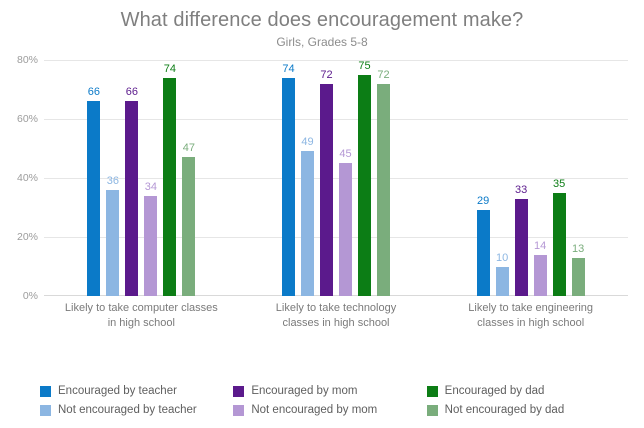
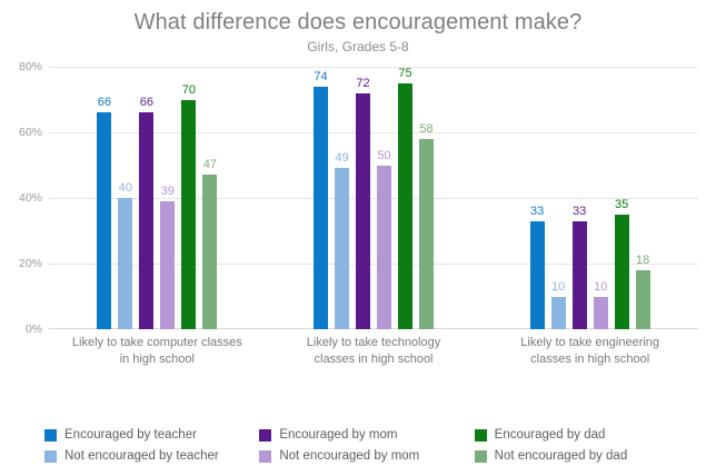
Not encouraged by teacher/Likely to take computer classes in high school: 36 -> 40
Not encouraged by mom/Likely to take computer classes in high school: 34 -> 39
Encouraged by dad/Likely to take computer classes in high school: 74 -> 70
Not encouraged by mom/Likely to take technology classes in high school: 45 -> 50
Not encouraged by dad/Likely to take technology classes in high school: 72 -> 58
Encouraged by teacher/Likely to take engineering classes in high school: 29 -> 33
Not encouraged by mom/Likely to take engineering classes in high school: 14 -> 10
Not encouraged by dad/Likely to take engineering classes in high school: 13 -> 18
